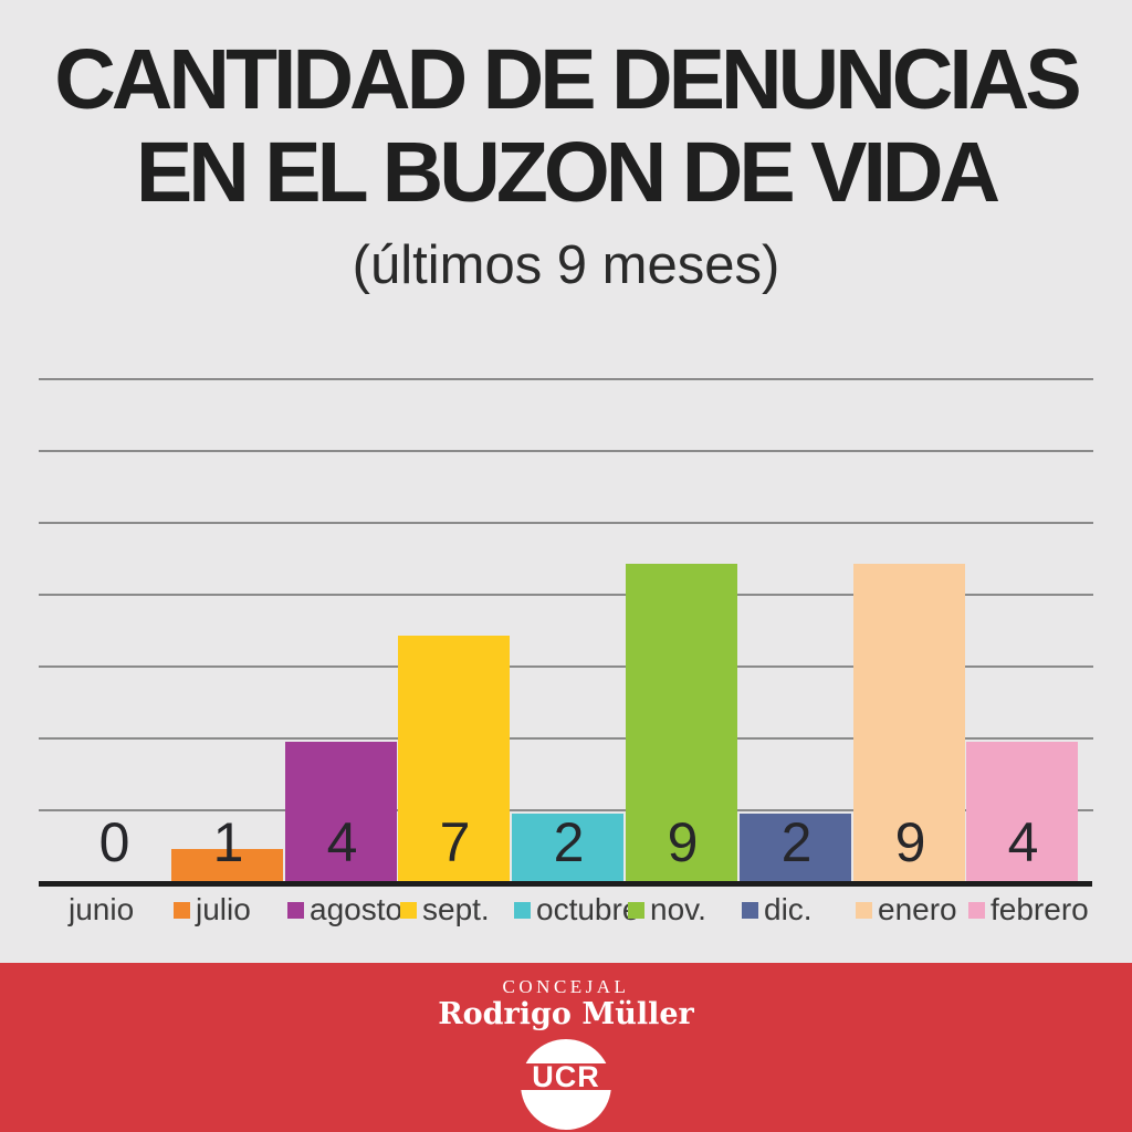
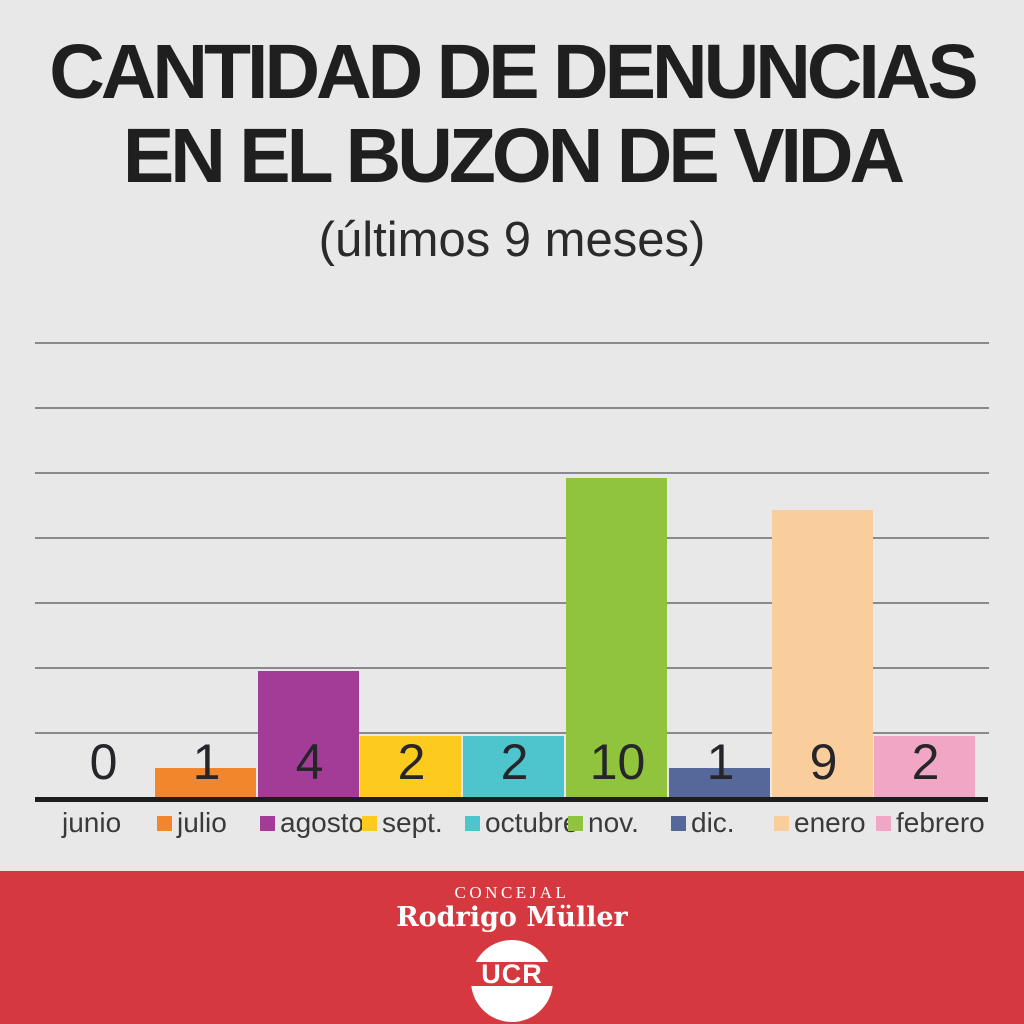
sept.: 7 -> 2
nov.: 9 -> 10
dic.: 2 -> 1
febrero: 4 -> 2
